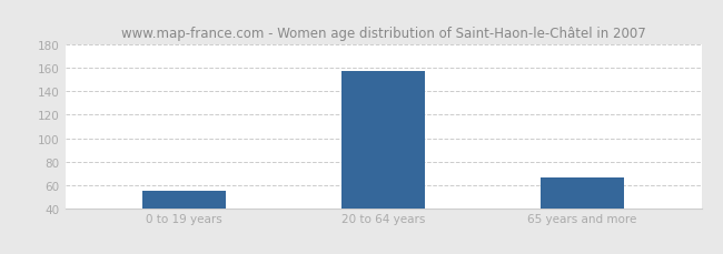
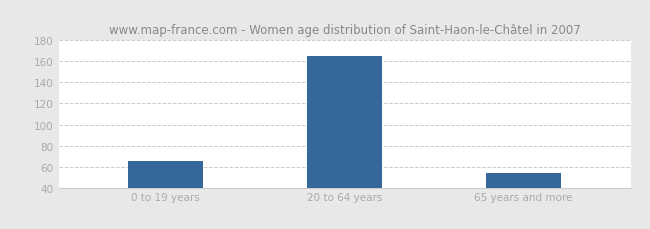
0 to 19 years: 55 -> 65
20 to 64 years: 158 -> 165
65 years and more: 66 -> 54
